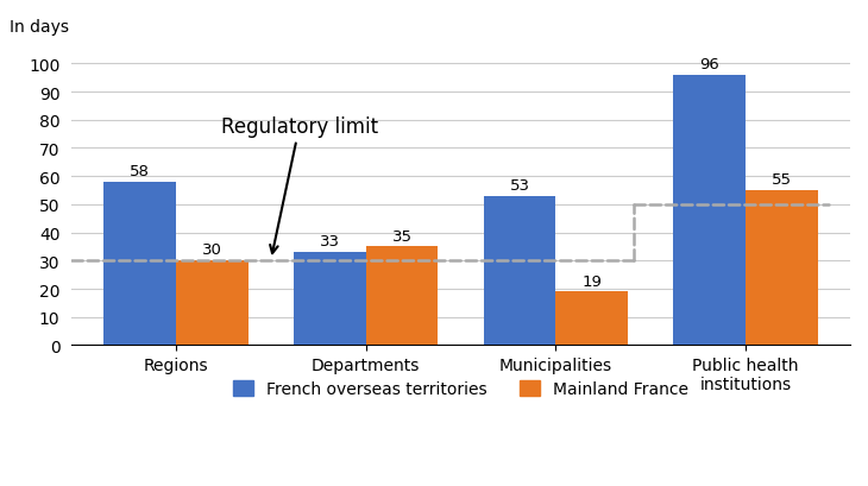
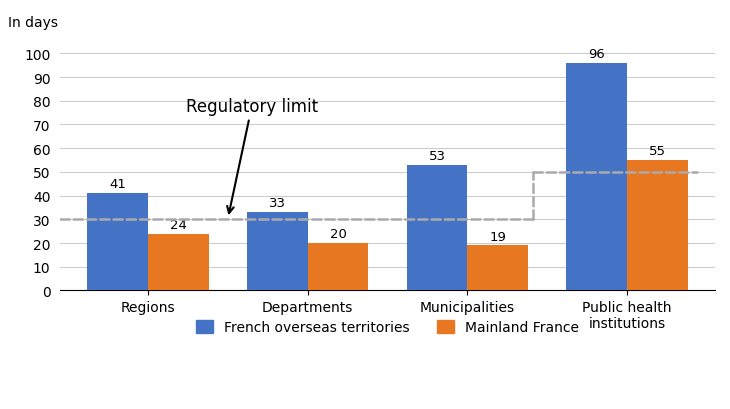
French overseas territories/Regions: 58 -> 41
Mainland France/Regions: 30 -> 24
Mainland France/Departments: 35 -> 20
